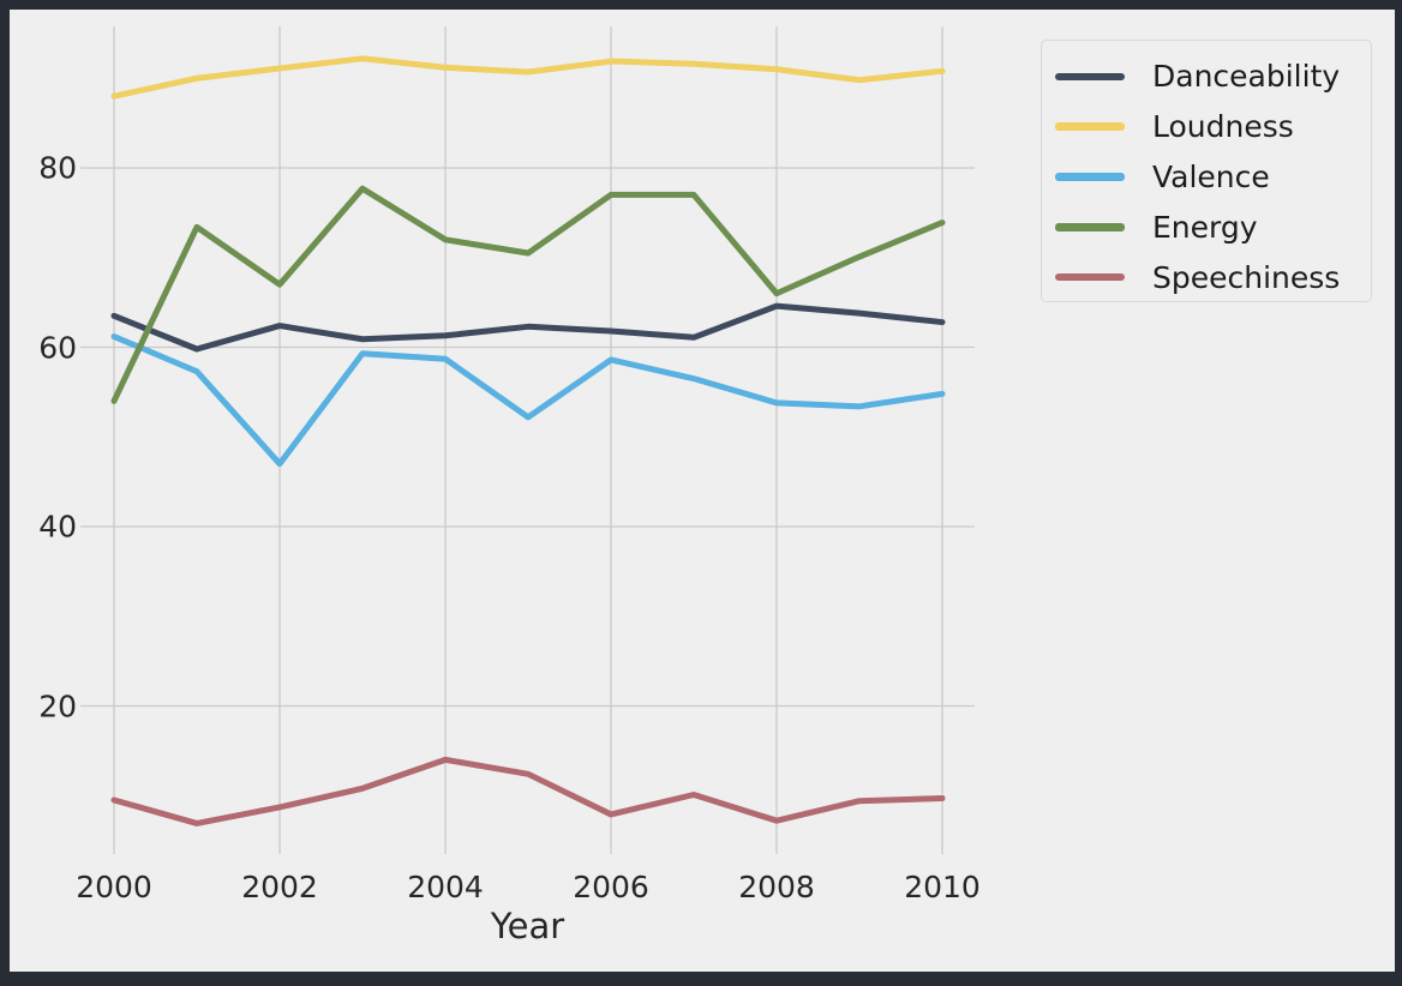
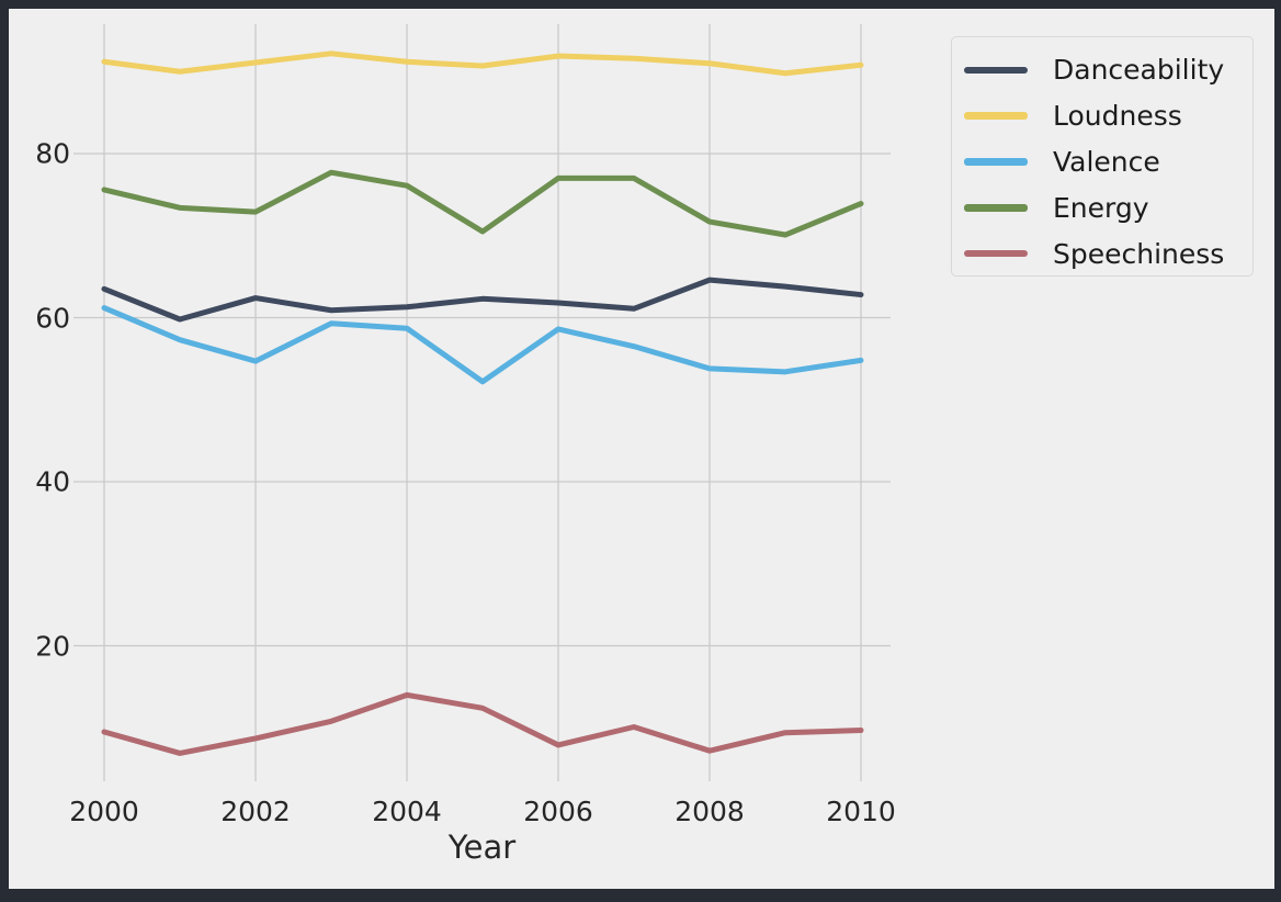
Loudness/2000: 88 -> 91
Energy/2000: 54 -> 76
Valence/2002: 47 -> 55
Energy/2002: 67 -> 73
Energy/2004: 72 -> 76
Energy/2008: 66 -> 72
